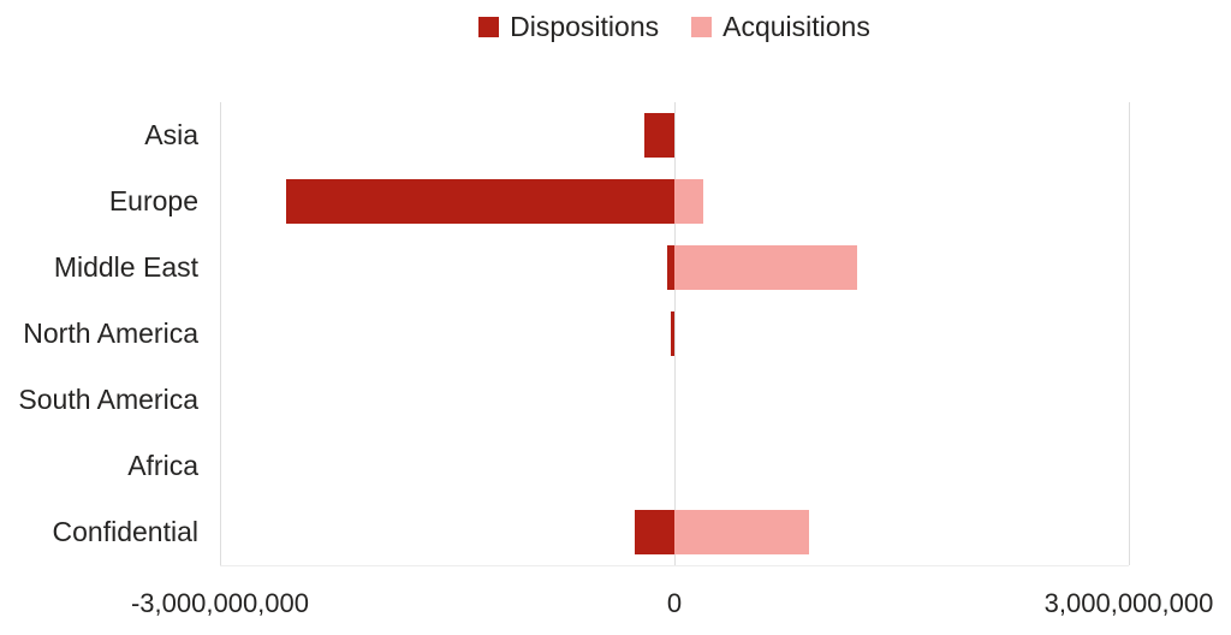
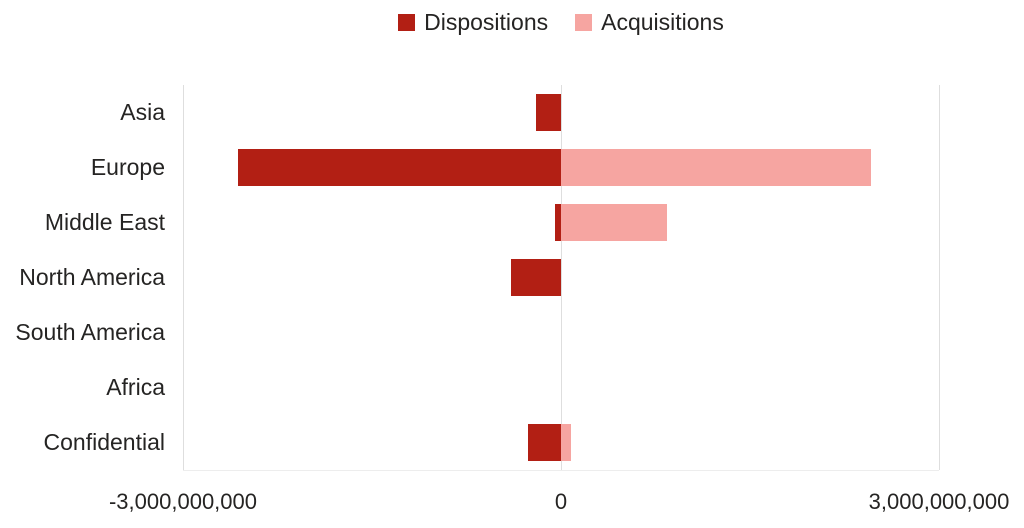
Acquisitions/Europe: 190000000 -> 2460000000
Acquisitions/Middle East: 1210000000 -> 840000000
Dispositions/North America: -20000000 -> -400000000
Acquisitions/Confidential: 890000000 -> 80000000
